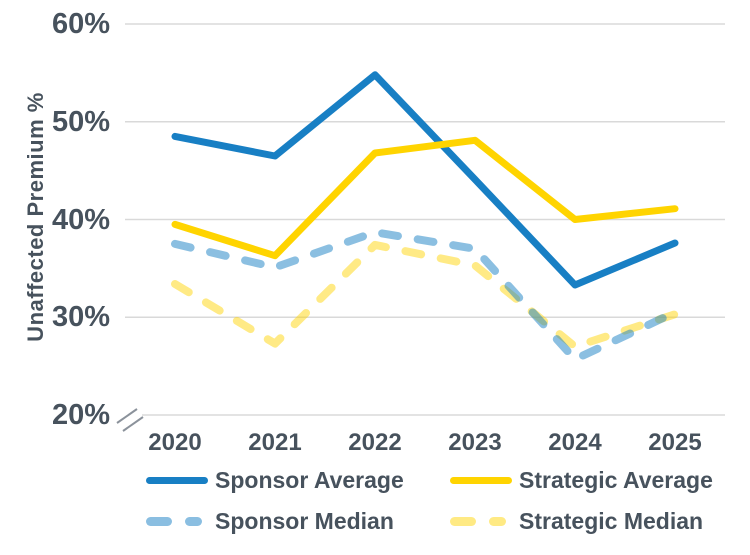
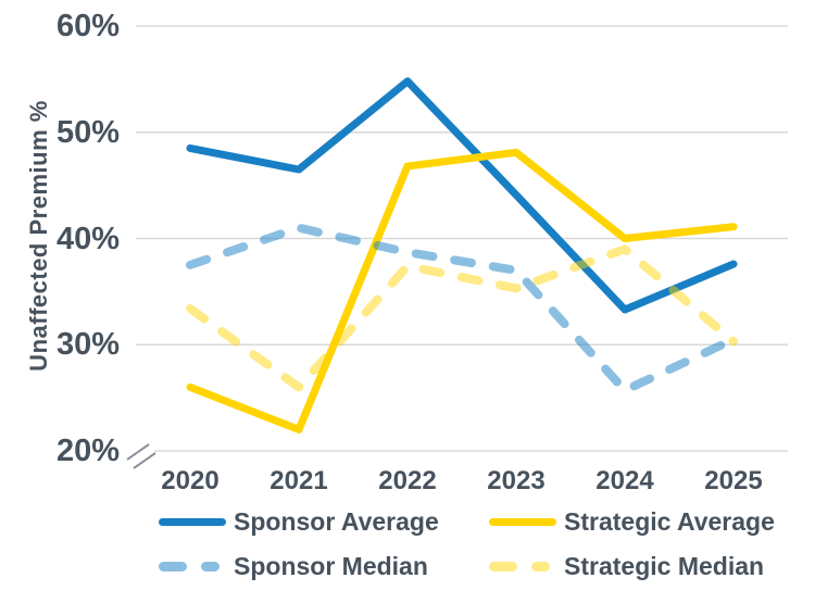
Strategic Average/2020: 40% -> 26%
Strategic Average/2021: 36% -> 22%
Sponsor Median/2021: 35% -> 41%
Strategic Median/2021: 27% -> 26%
Strategic Median/2024: 27% -> 39%
